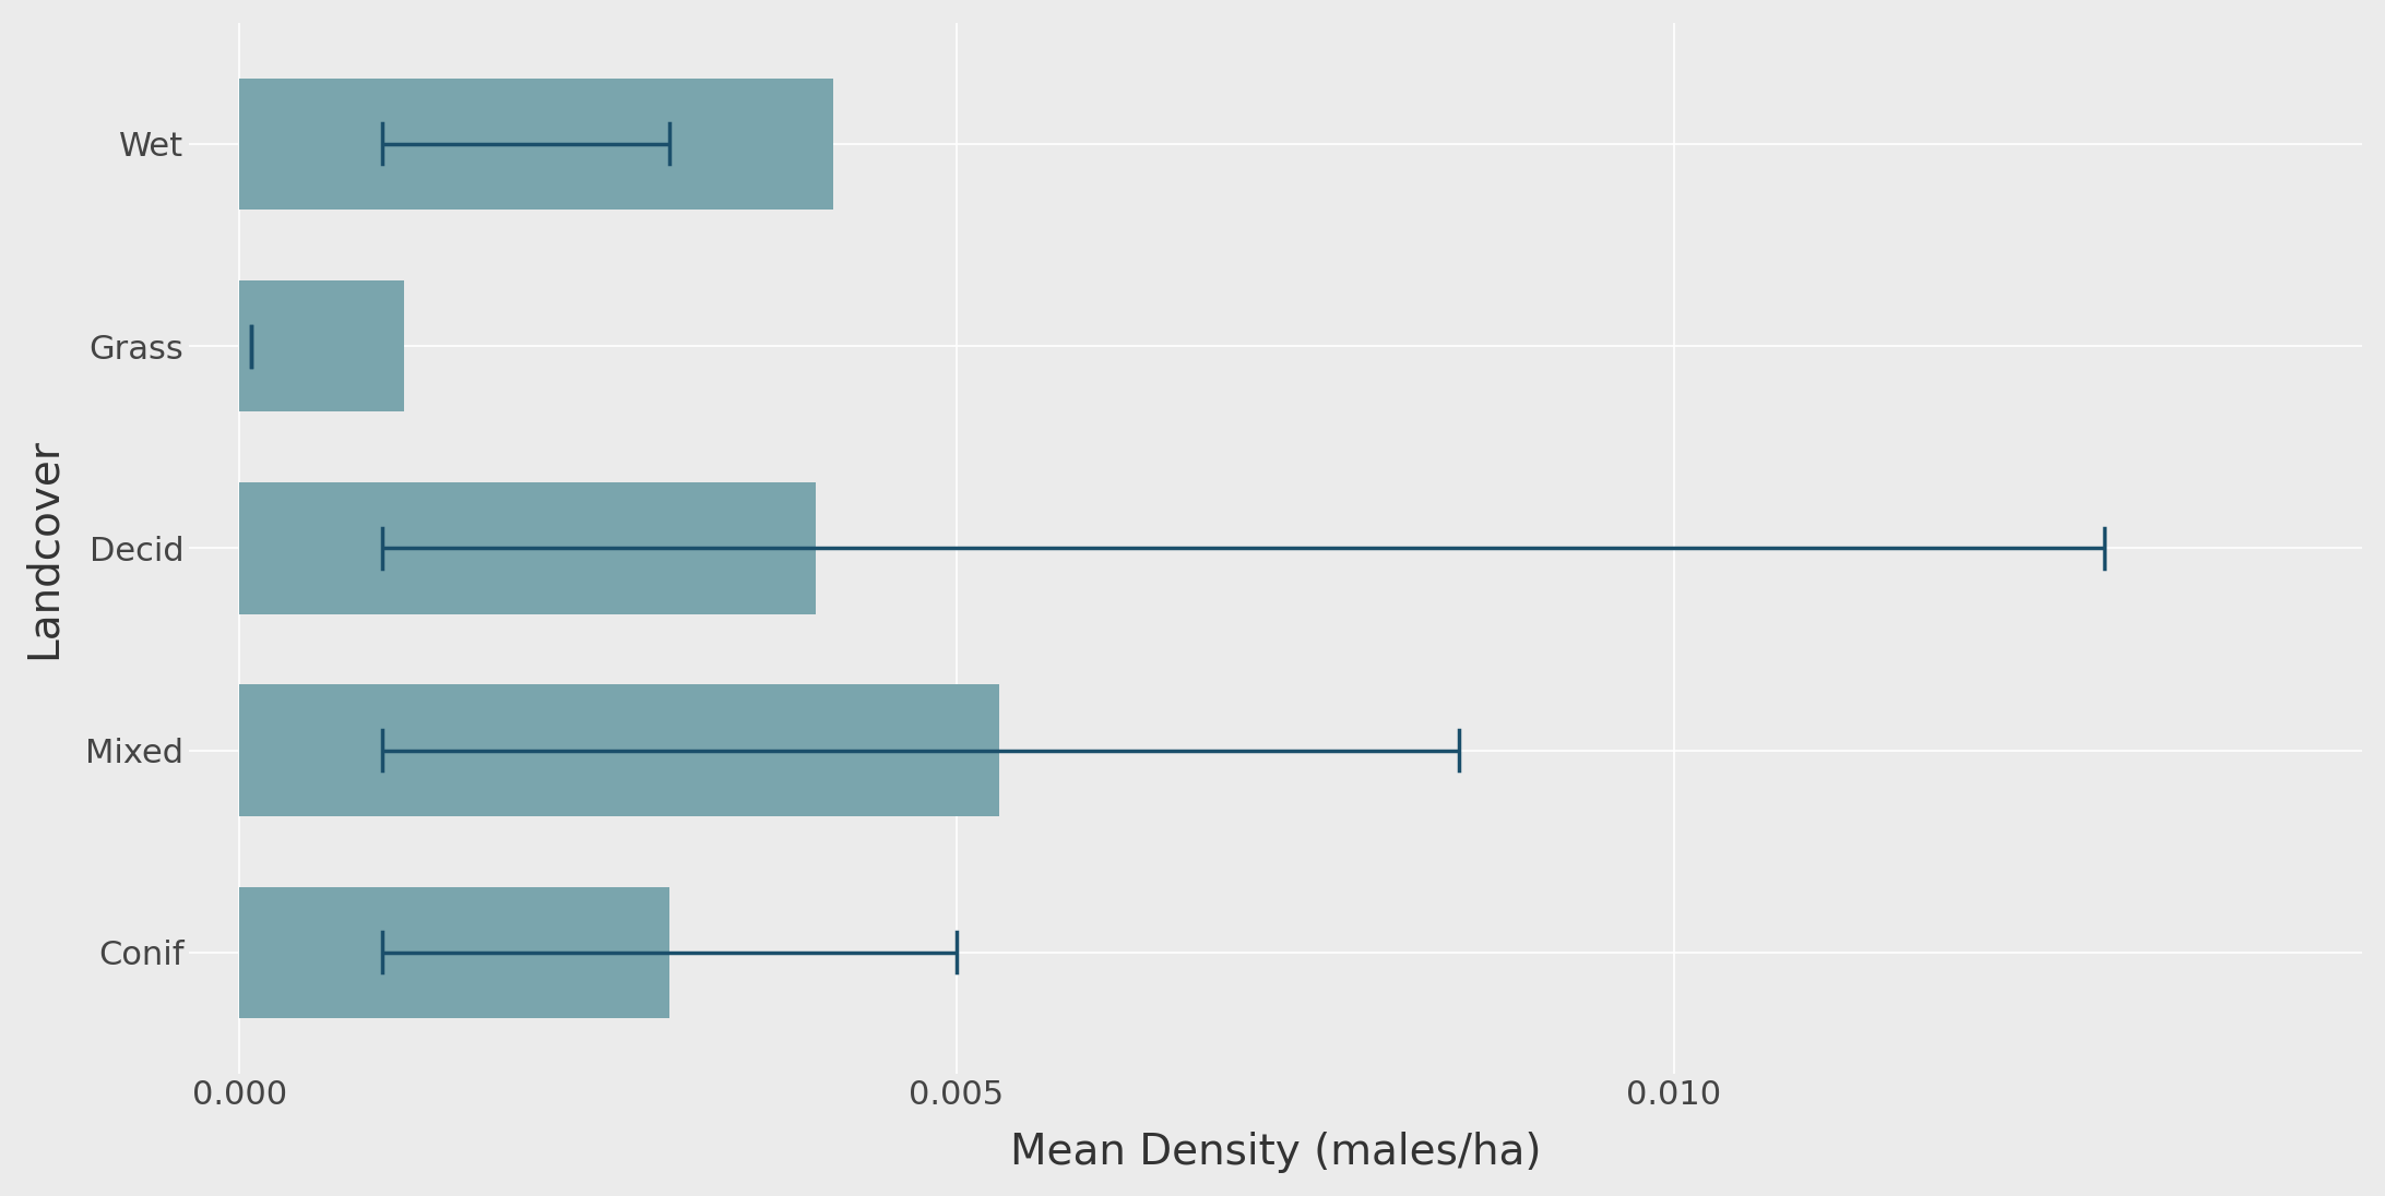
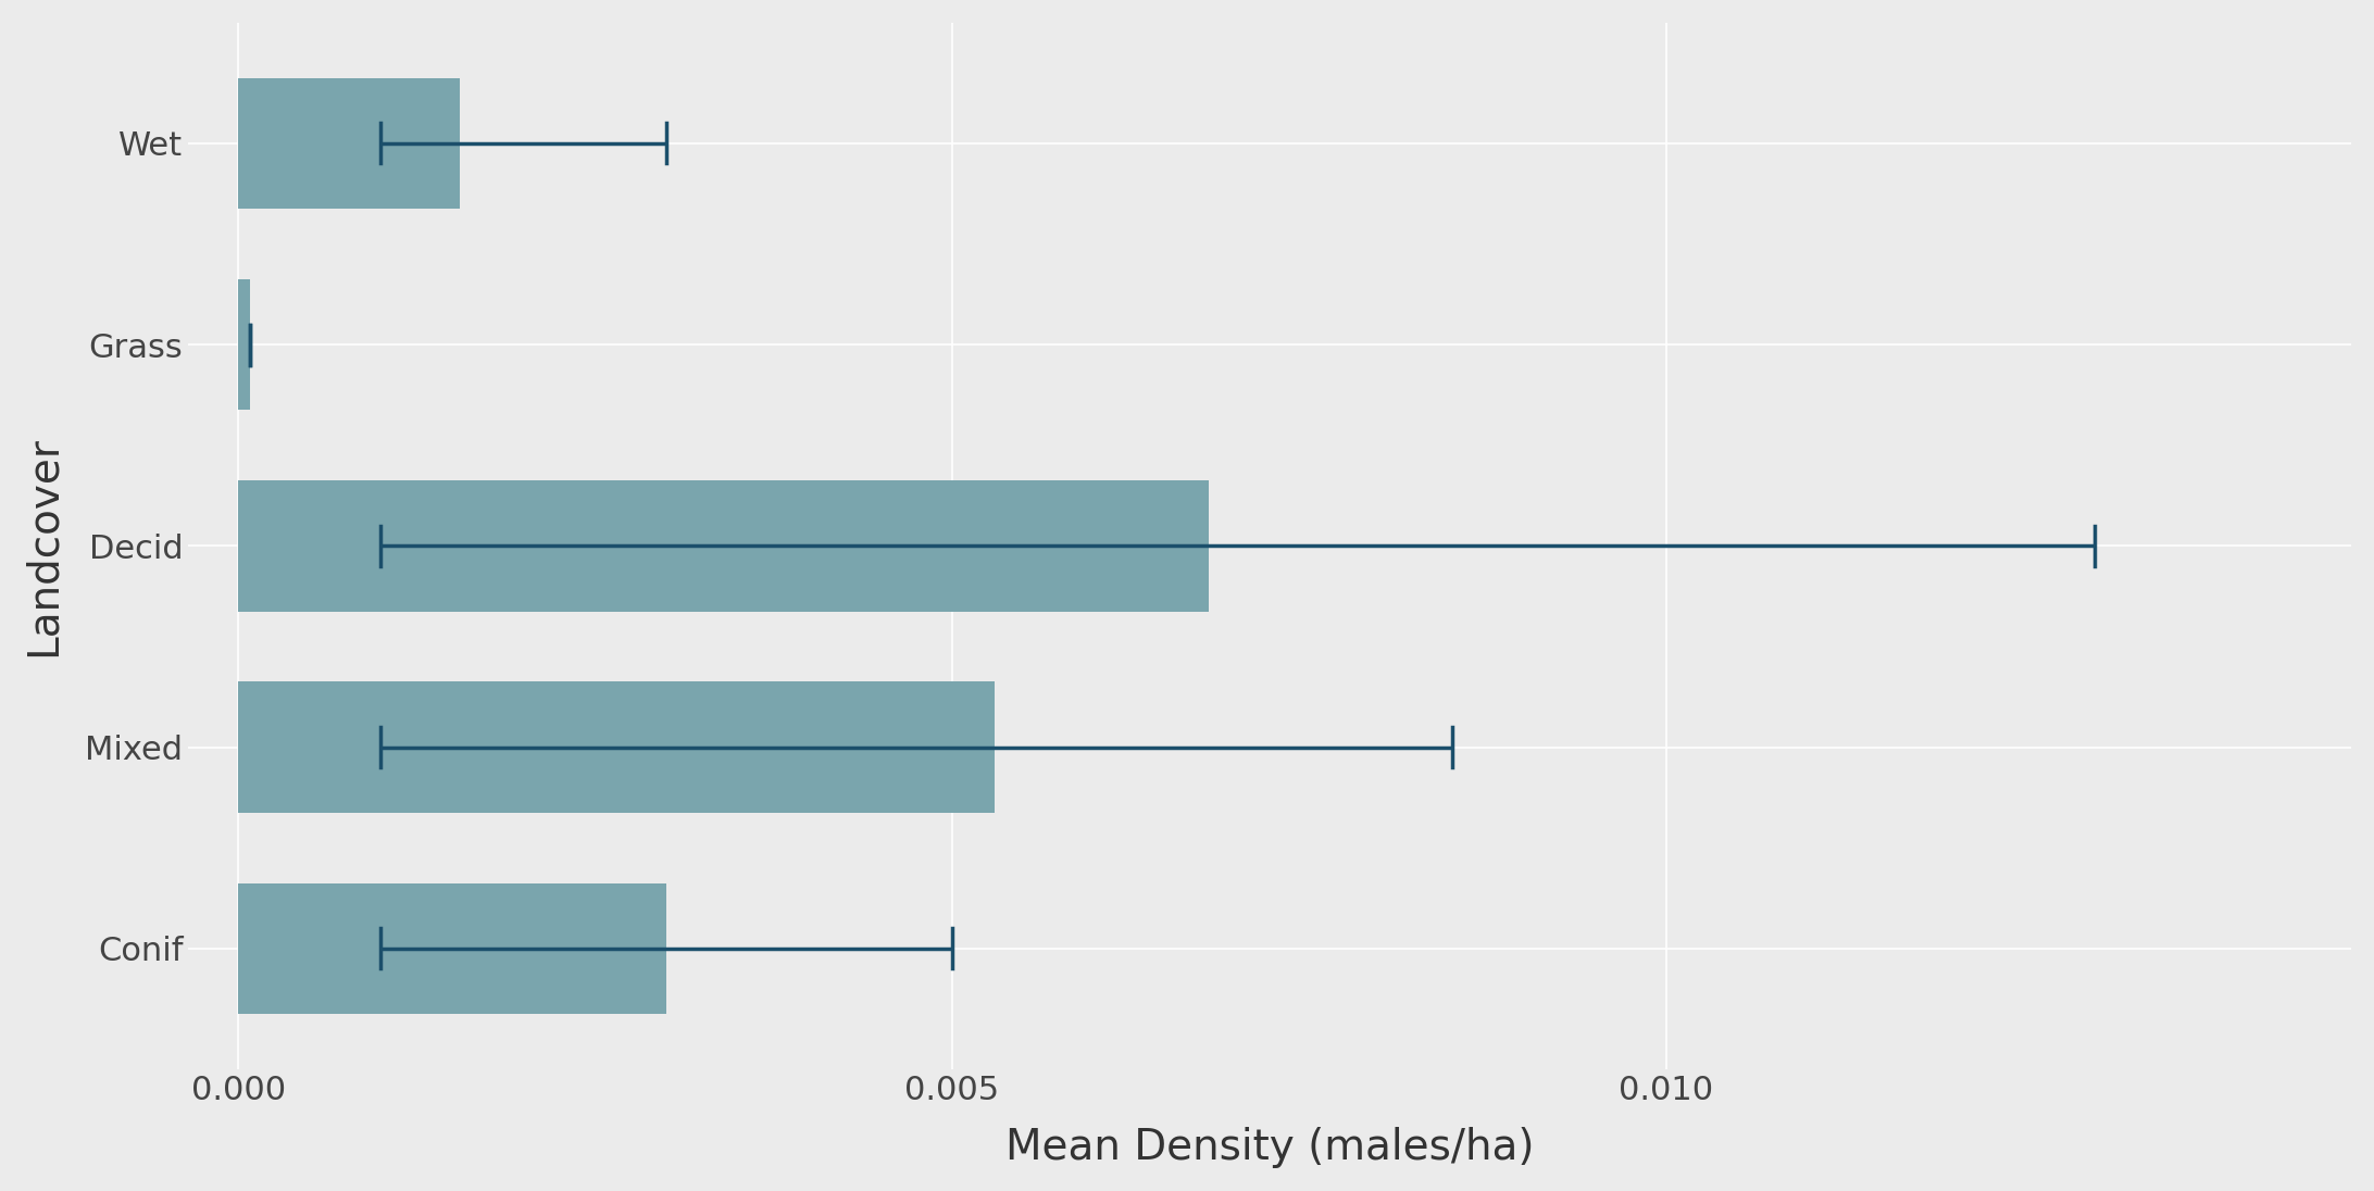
Wet: 0.004140 -> 0.001550
Grass: 0.001150 -> 0.000080
Decid: 0.004020 -> 0.006800
